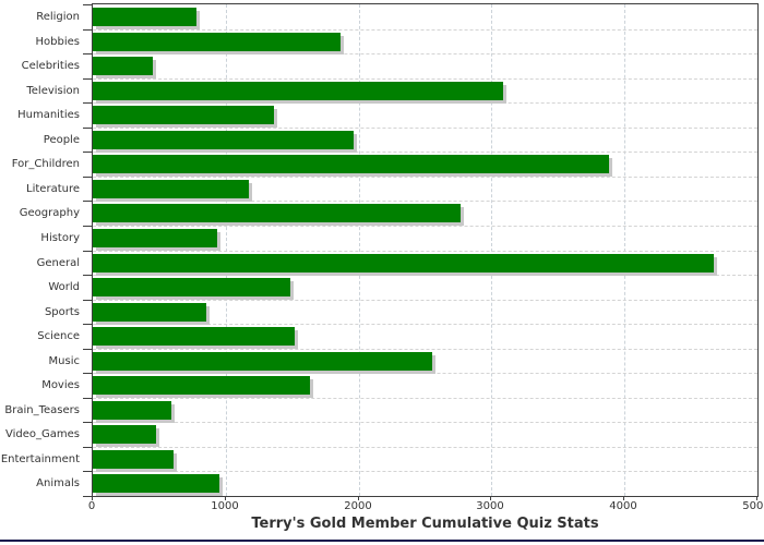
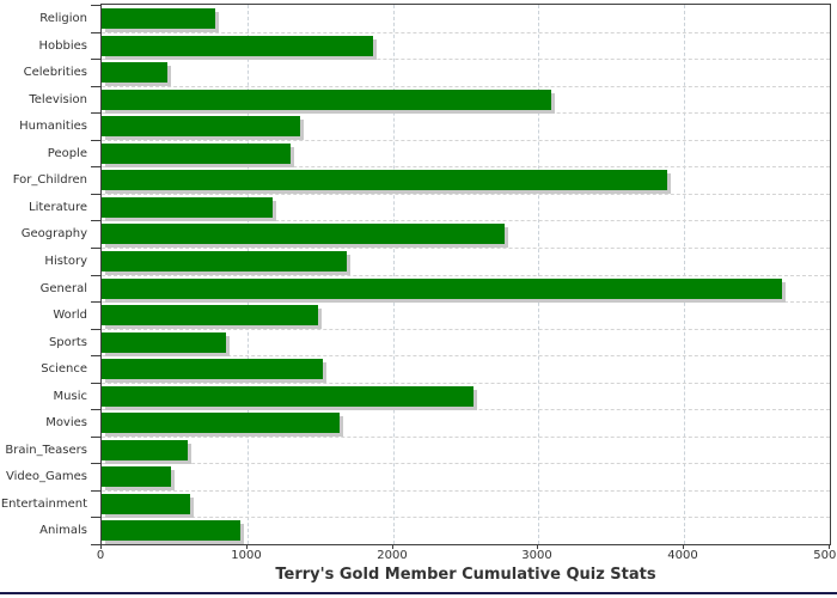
People: 1960 -> 1300
History: 940 -> 1680
